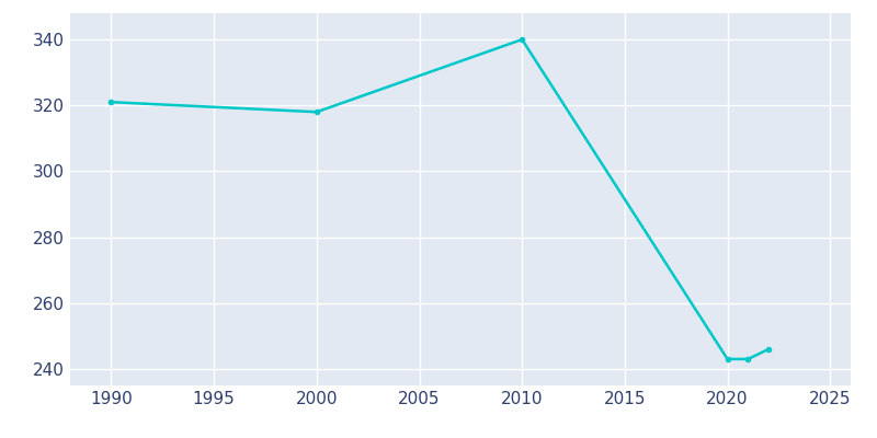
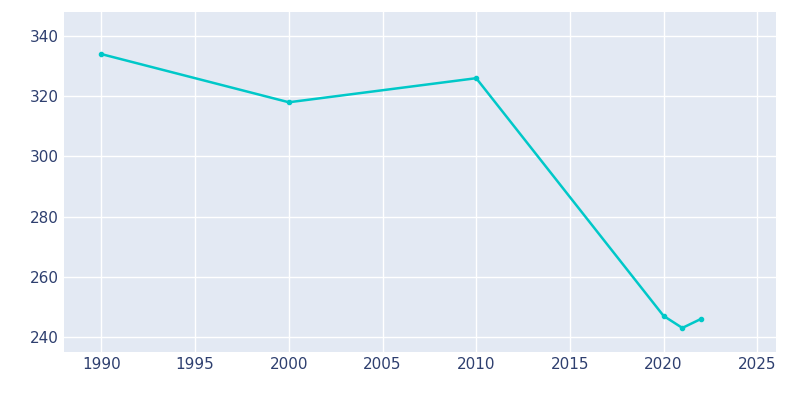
1990: 321 -> 334
2010: 340 -> 326
2020: 243 -> 247
